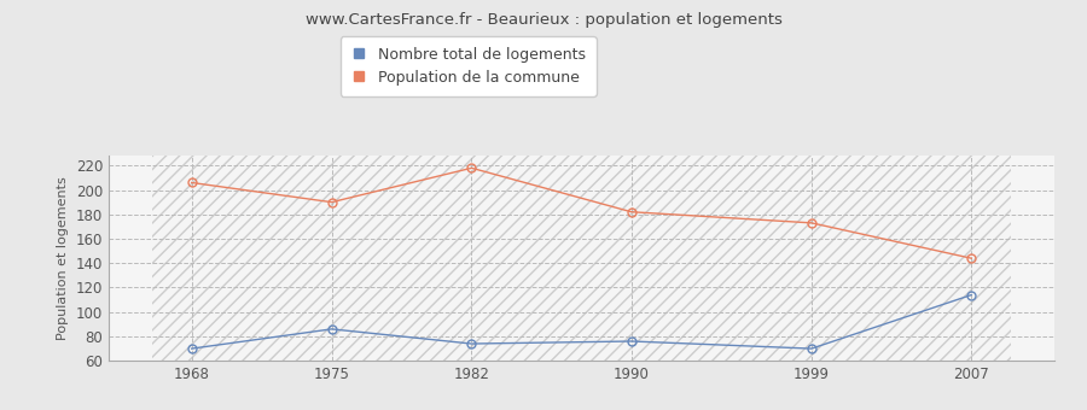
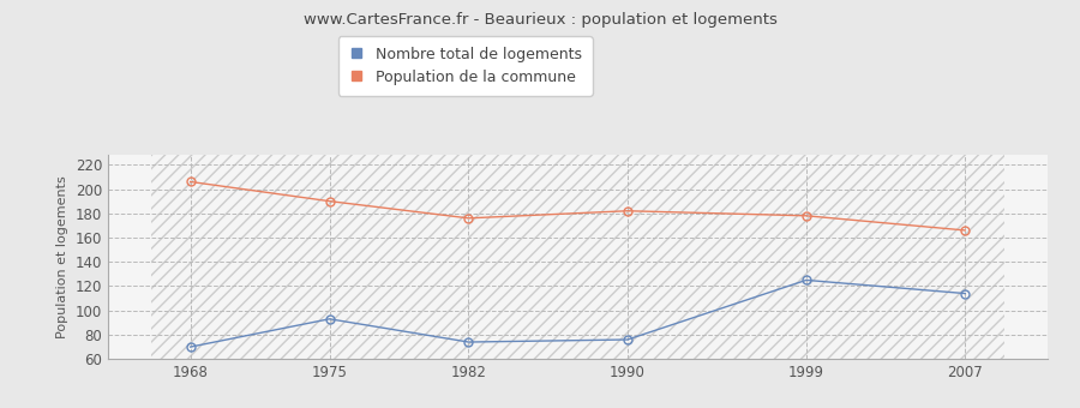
Nombre total de logements/1975: 86 -> 93
Population de la commune/1982: 218 -> 176
Nombre total de logements/1999: 70 -> 125
Population de la commune/1999: 173 -> 178
Population de la commune/2007: 144 -> 166
